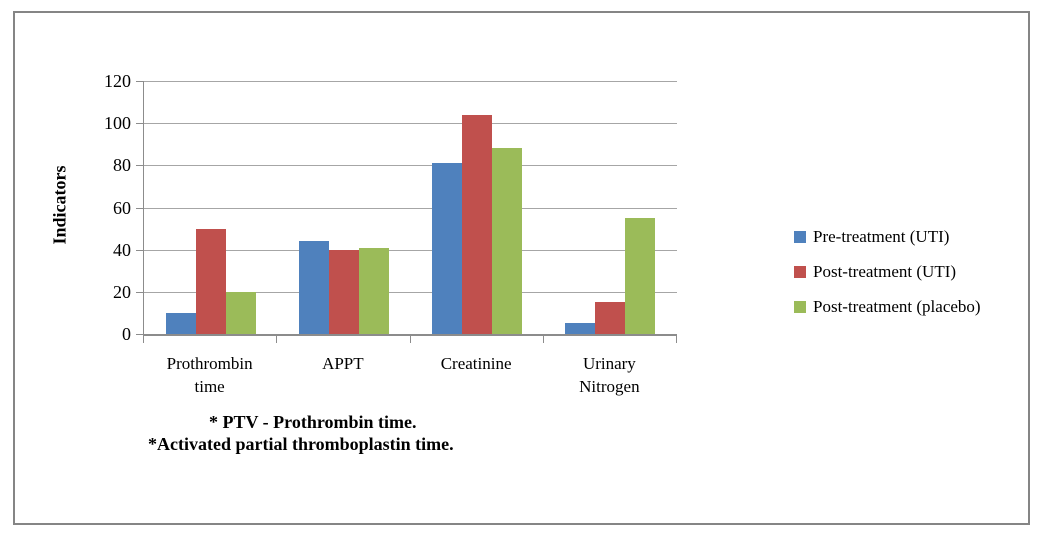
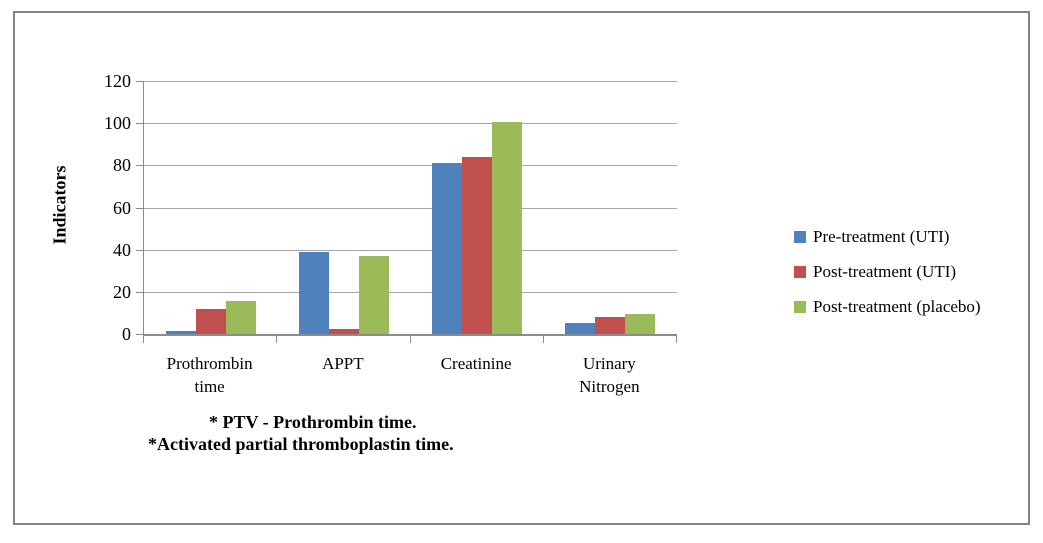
Pre-treatment (UTI)/Prothrombin time: 10 -> 2
Post-treatment (UTI)/Prothrombin time: 50 -> 12
Post-treatment (placebo)/Prothrombin time: 20 -> 16
Pre-treatment (UTI)/APPT: 44 -> 39
Post-treatment (UTI)/APPT: 40 -> 2
Post-treatment (placebo)/APPT: 41 -> 37
Post-treatment (UTI)/Creatinine: 104 -> 84
Post-treatment (placebo)/Creatinine: 88 -> 100
Post-treatment (UTI)/Urinary Nitrogen: 15 -> 8
Post-treatment (placebo)/Urinary Nitrogen: 55 -> 10
